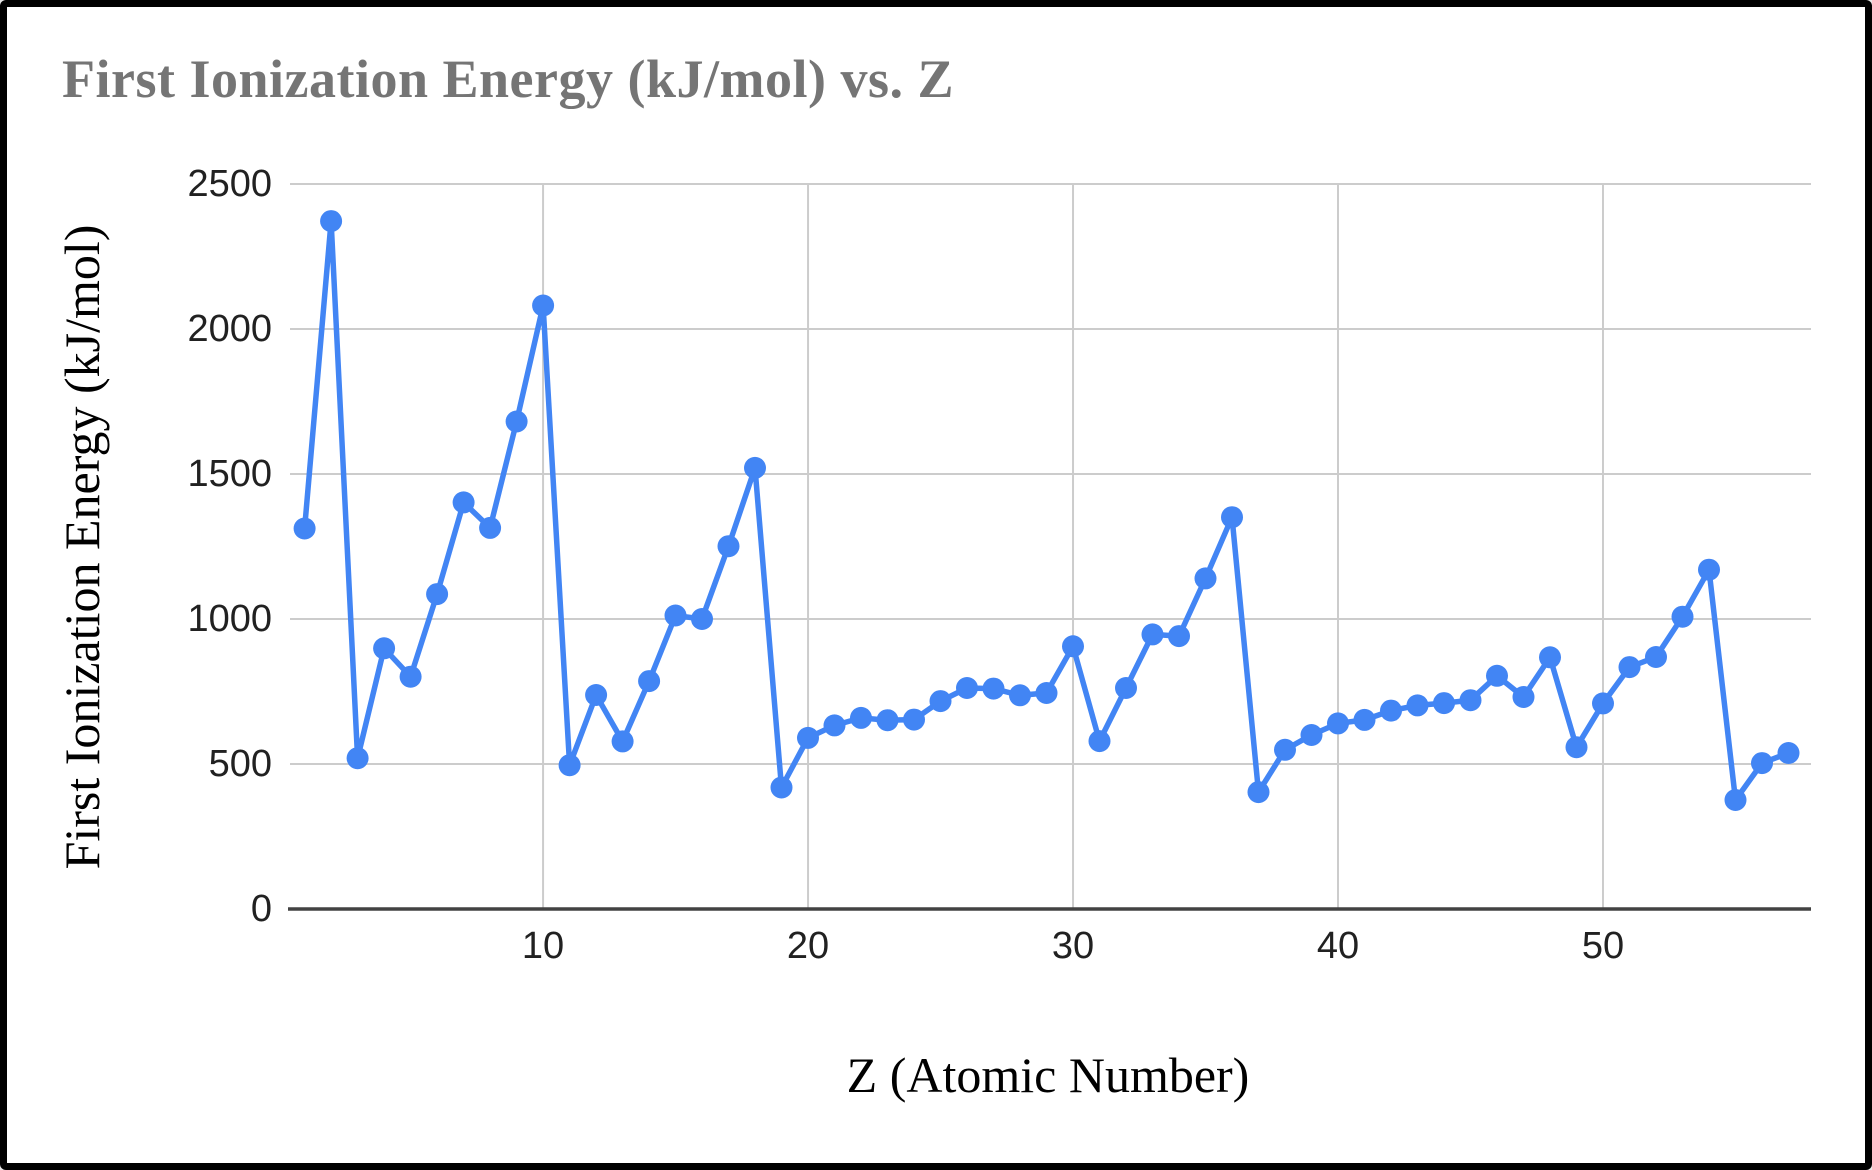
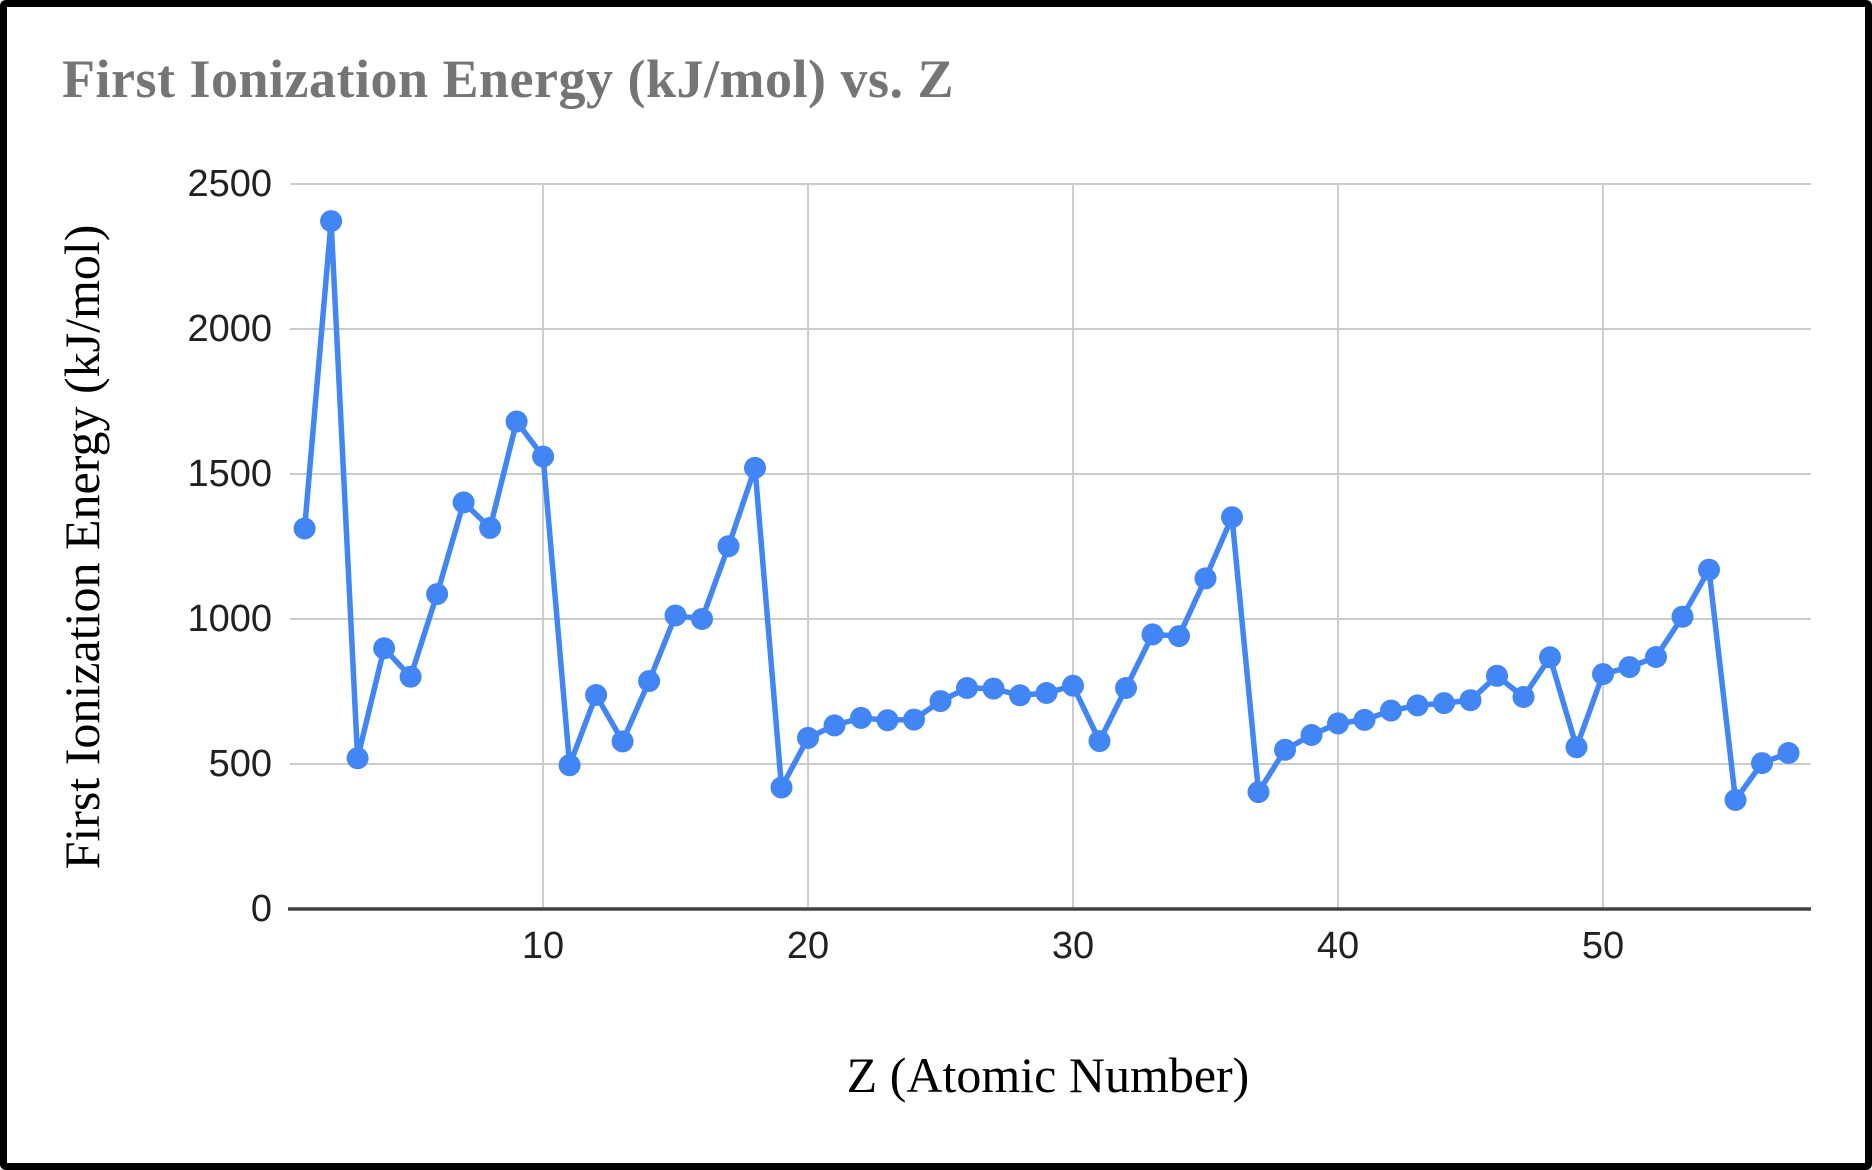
10: 2080 -> 1560
30: 910 -> 770
50: 710 -> 810
